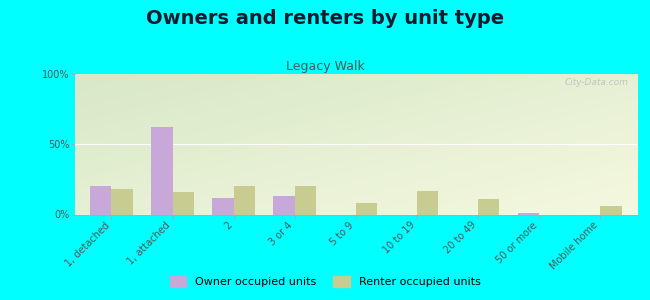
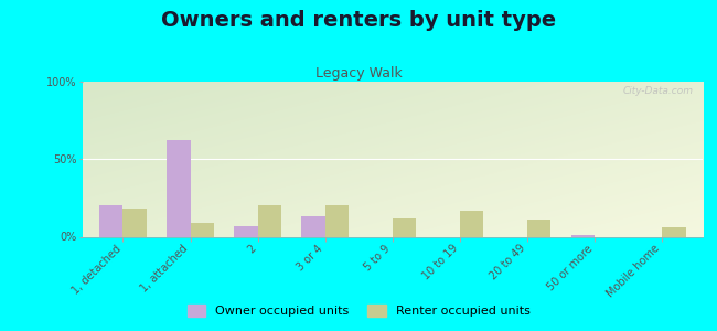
Renter occupied units/1, attached: 16% -> 9%
Owner occupied units/2: 12% -> 7%
Renter occupied units/5 to 9: 8% -> 12%
